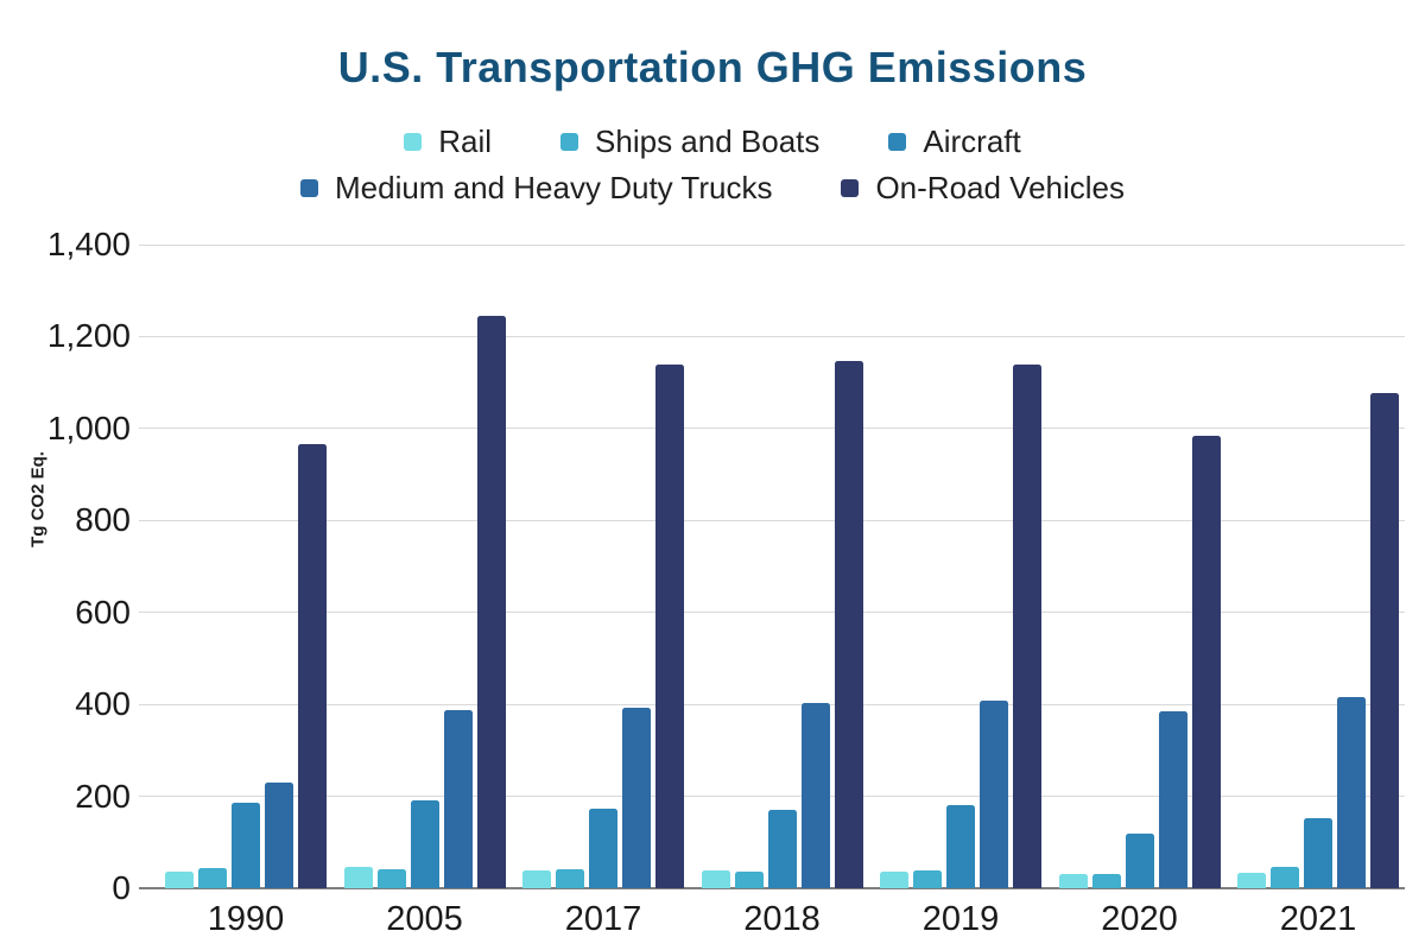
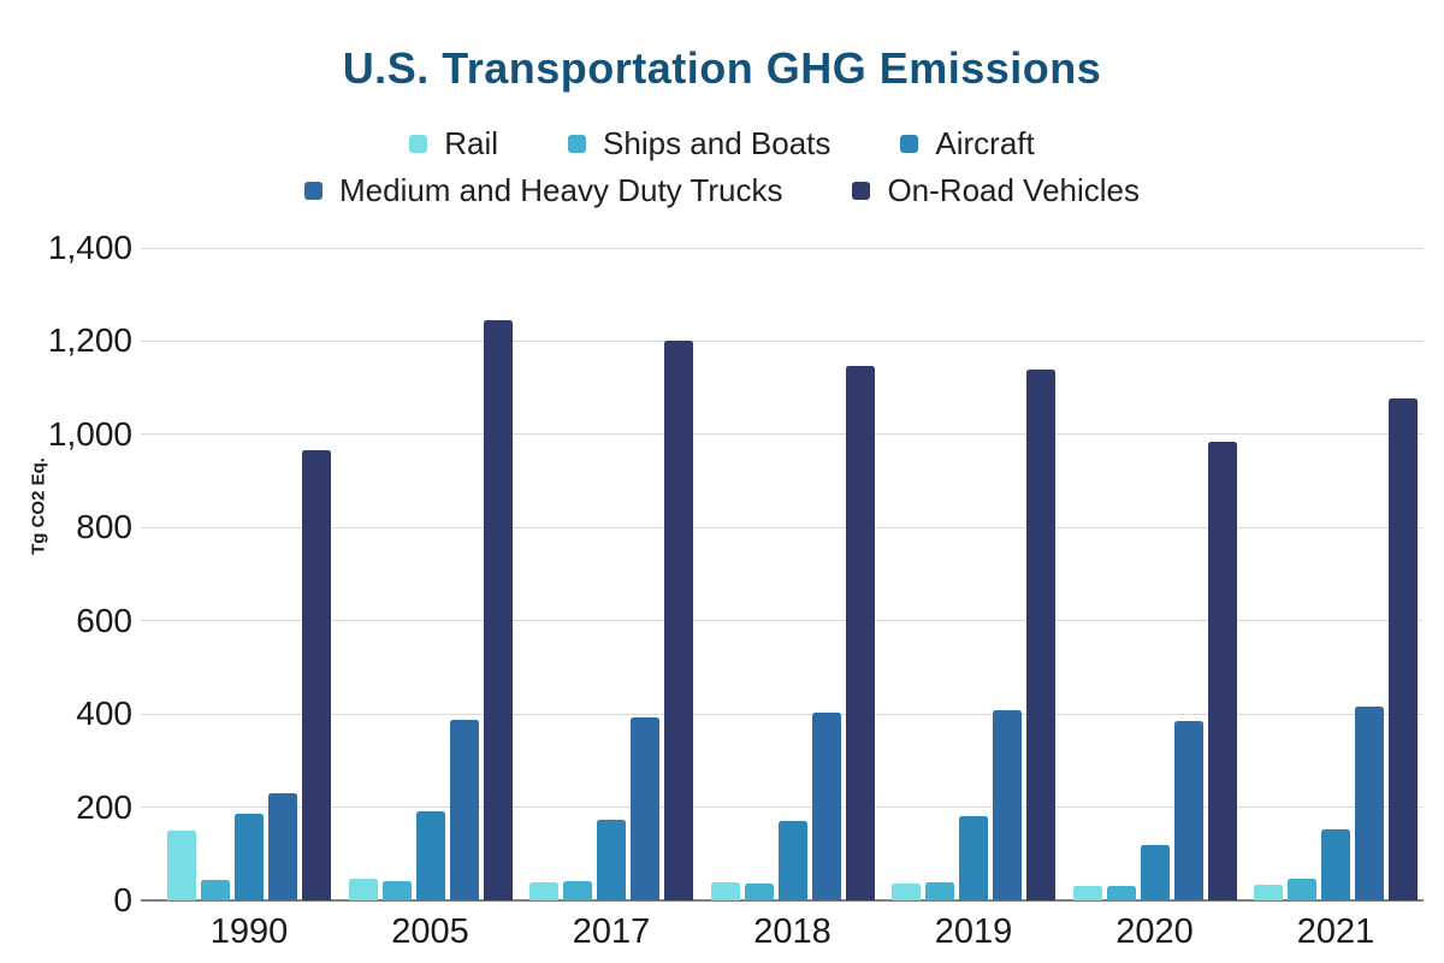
Rail/1990: 40 -> 150
On-Road Vehicles/2017: 1140 -> 1200
